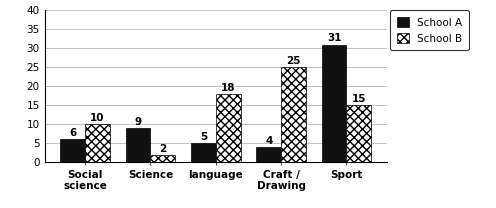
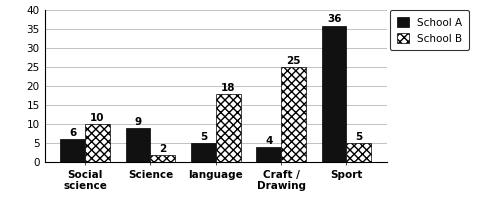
School A/Sport: 31 -> 36
School B/Sport: 15 -> 5
